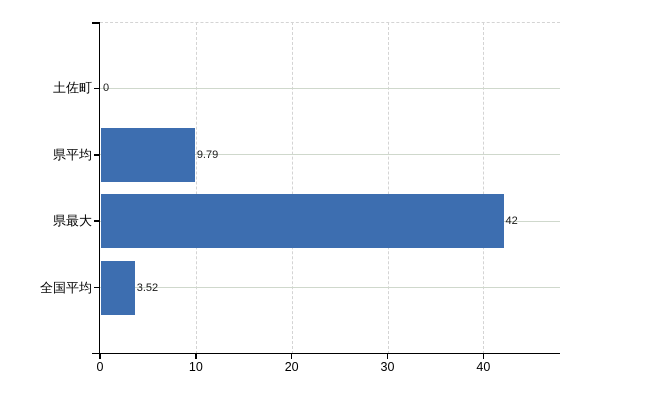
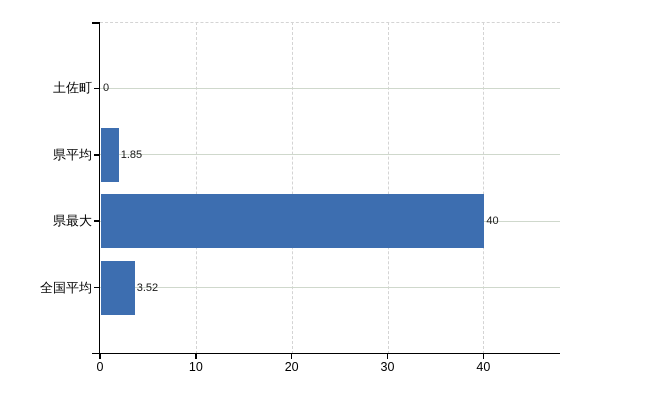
県平均: 9.79 -> 1.85
県最大: 42 -> 40
